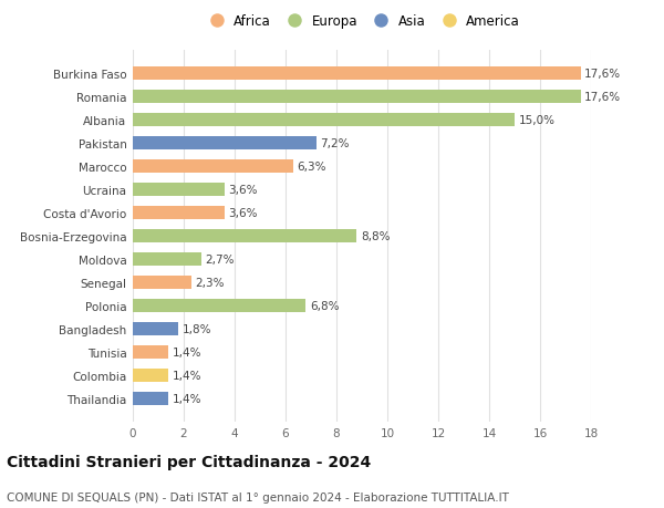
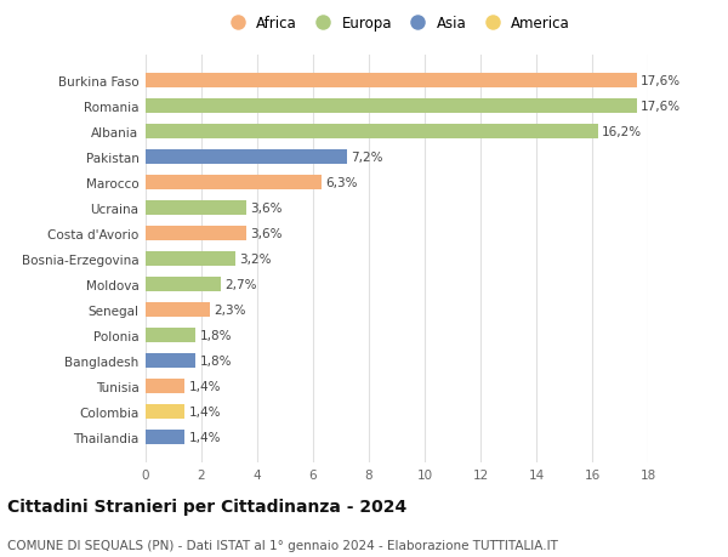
Albania: 15,0% -> 16,2%
Bosnia-Erzegovina: 8,8% -> 3,2%
Polonia: 6,8% -> 1,8%
